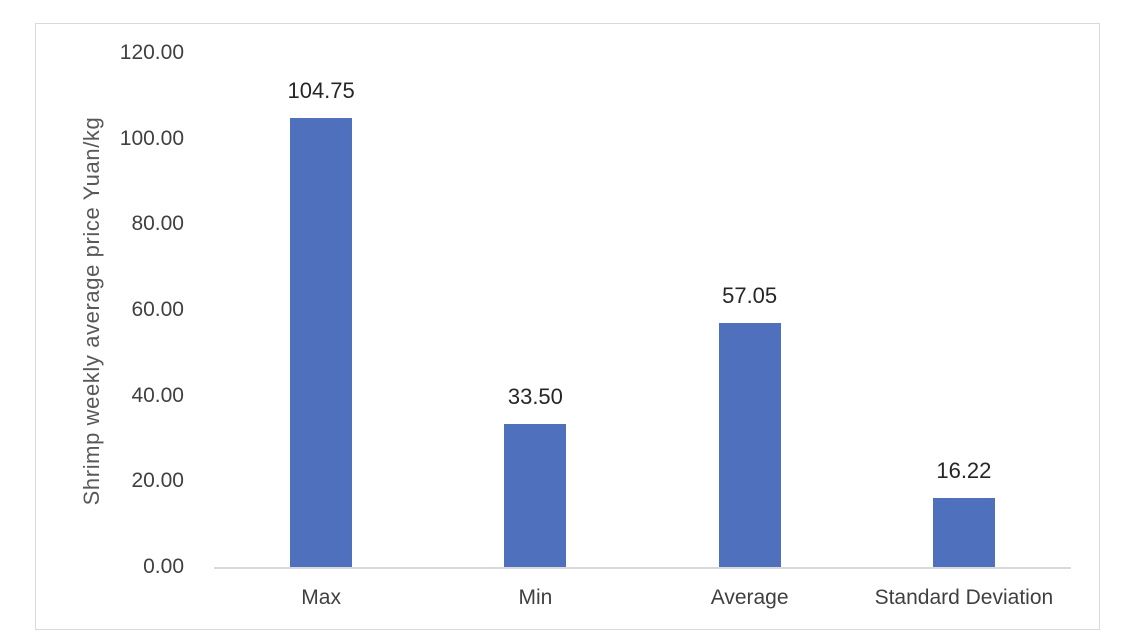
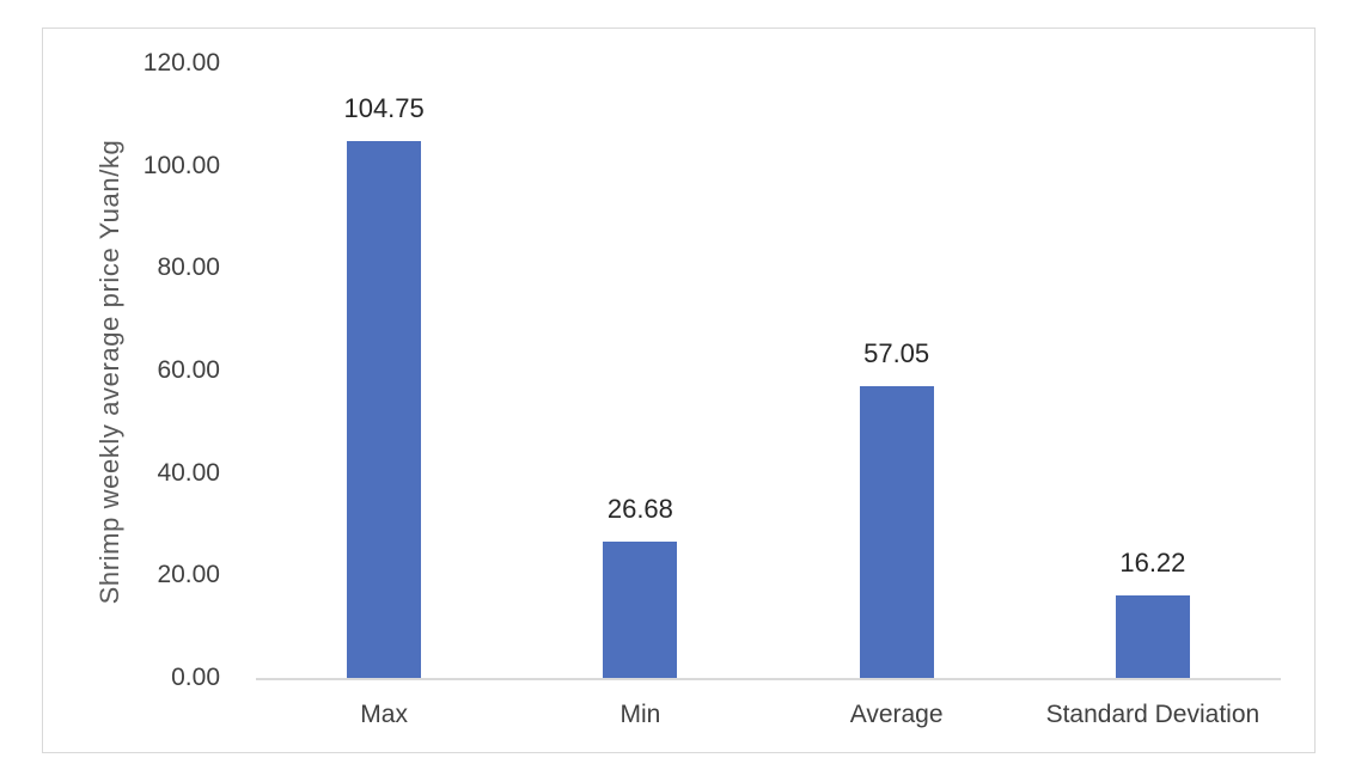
Min: 33.50 -> 26.68
